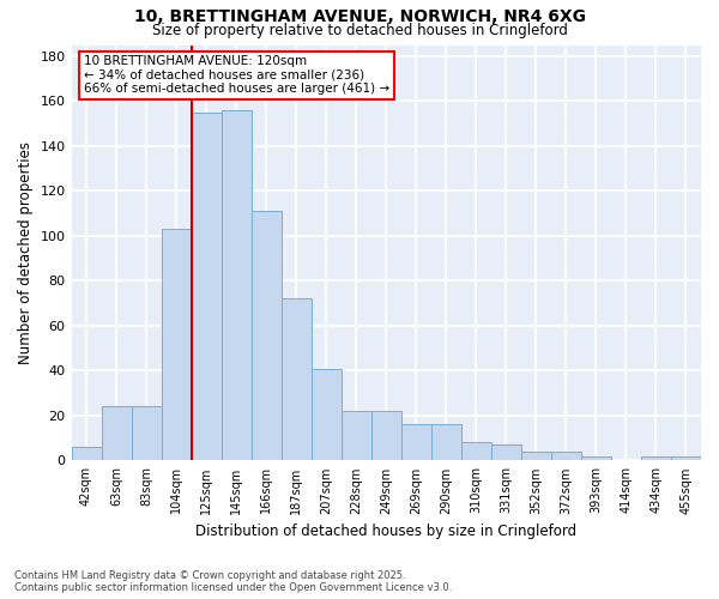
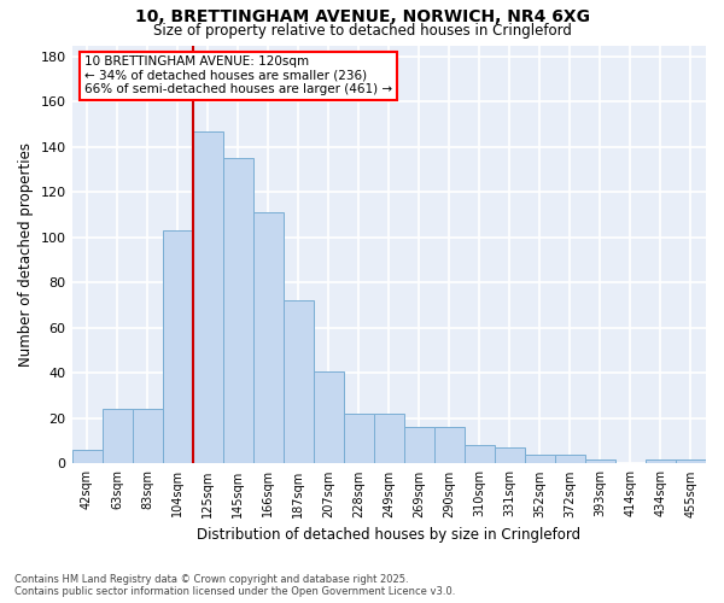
125sqm: 155 -> 147
145sqm: 156 -> 135
